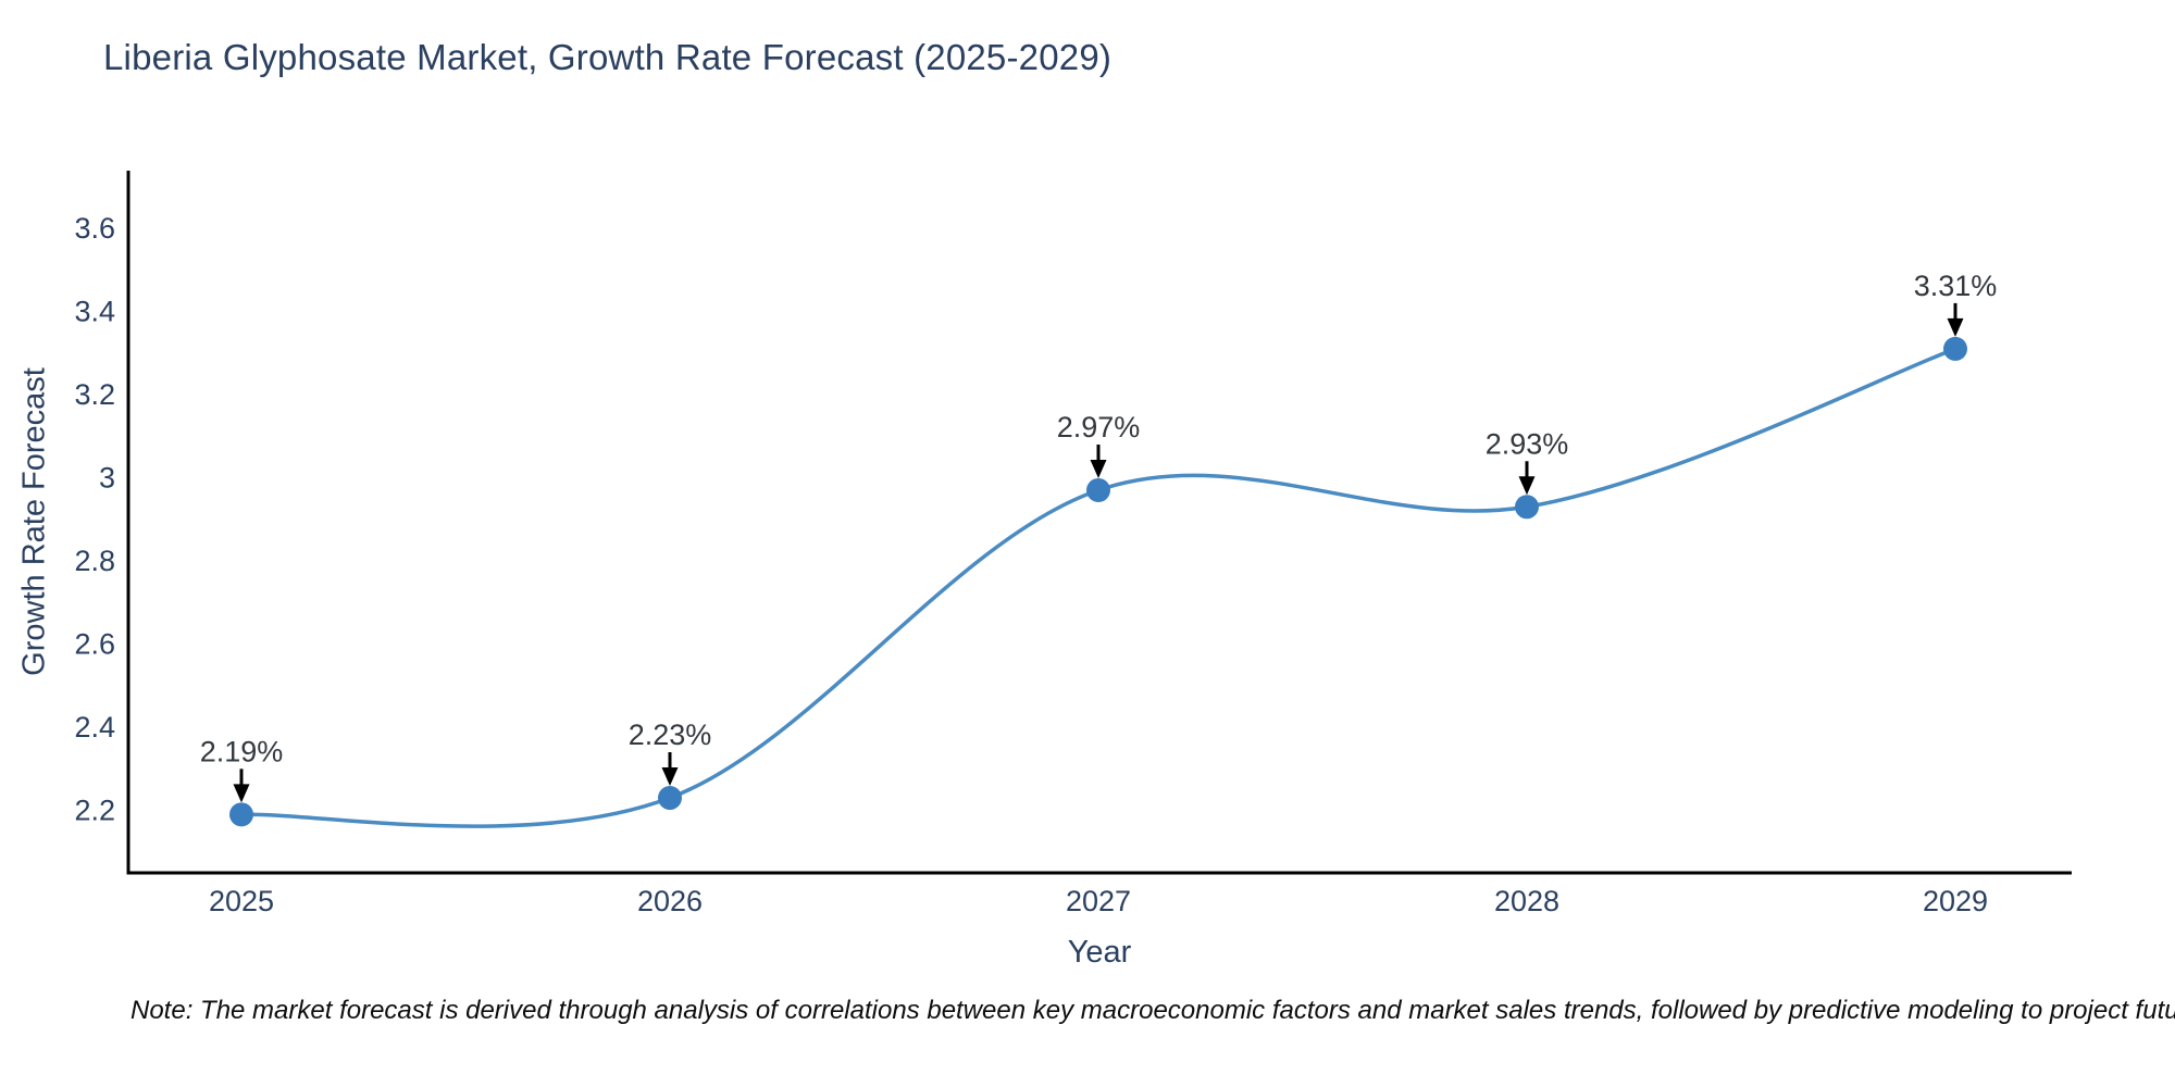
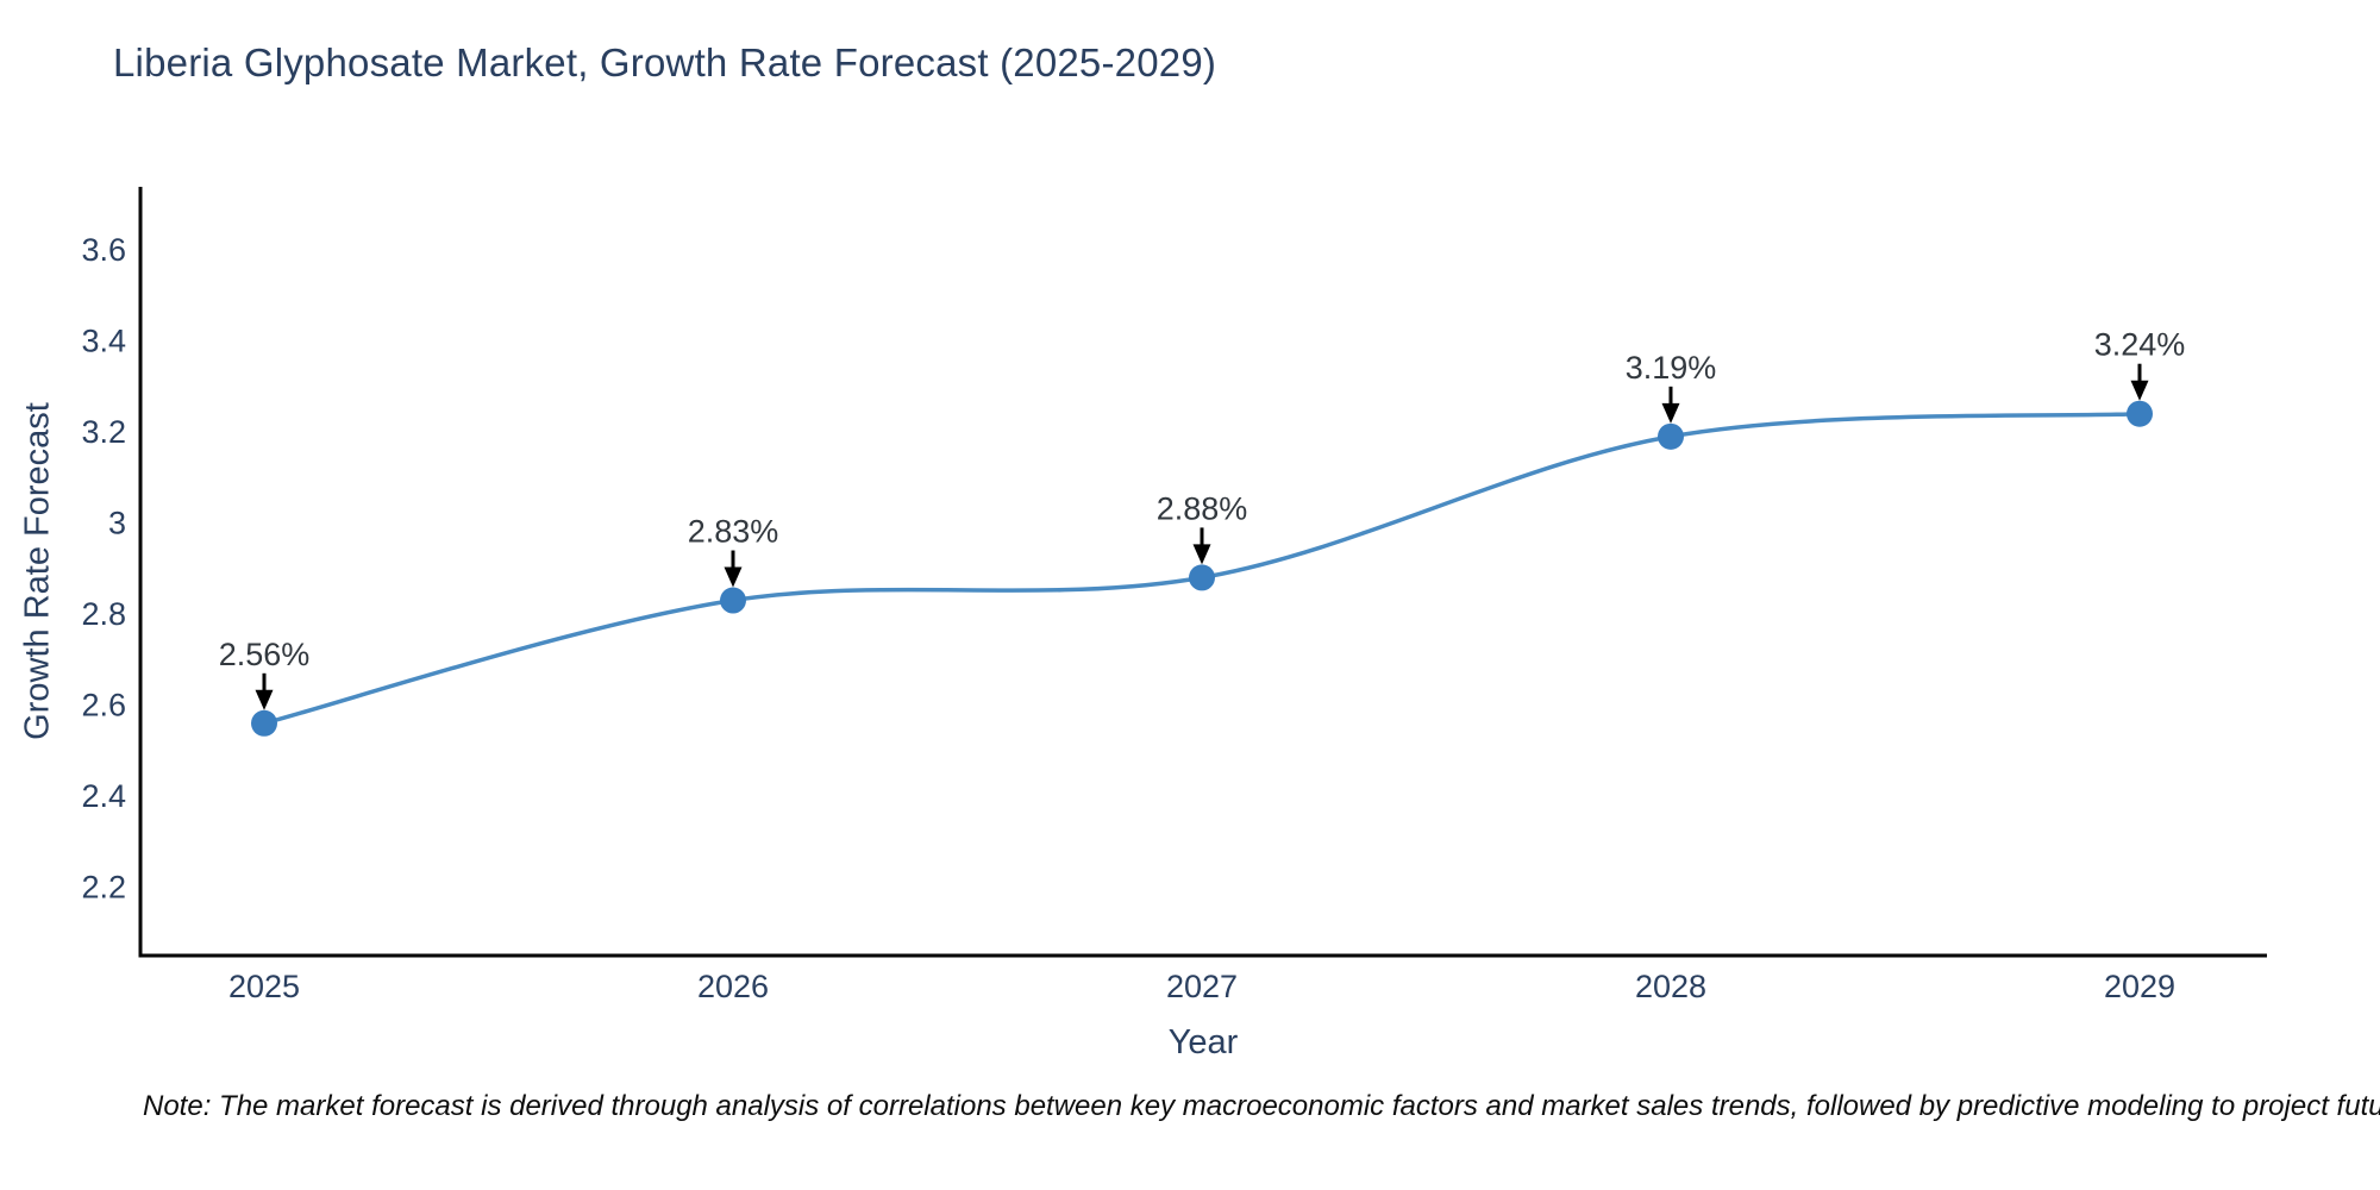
2025: 2.19% -> 2.56%
2026: 2.23% -> 2.83%
2027: 2.97% -> 2.88%
2028: 2.93% -> 3.19%
2029: 3.31% -> 3.24%
